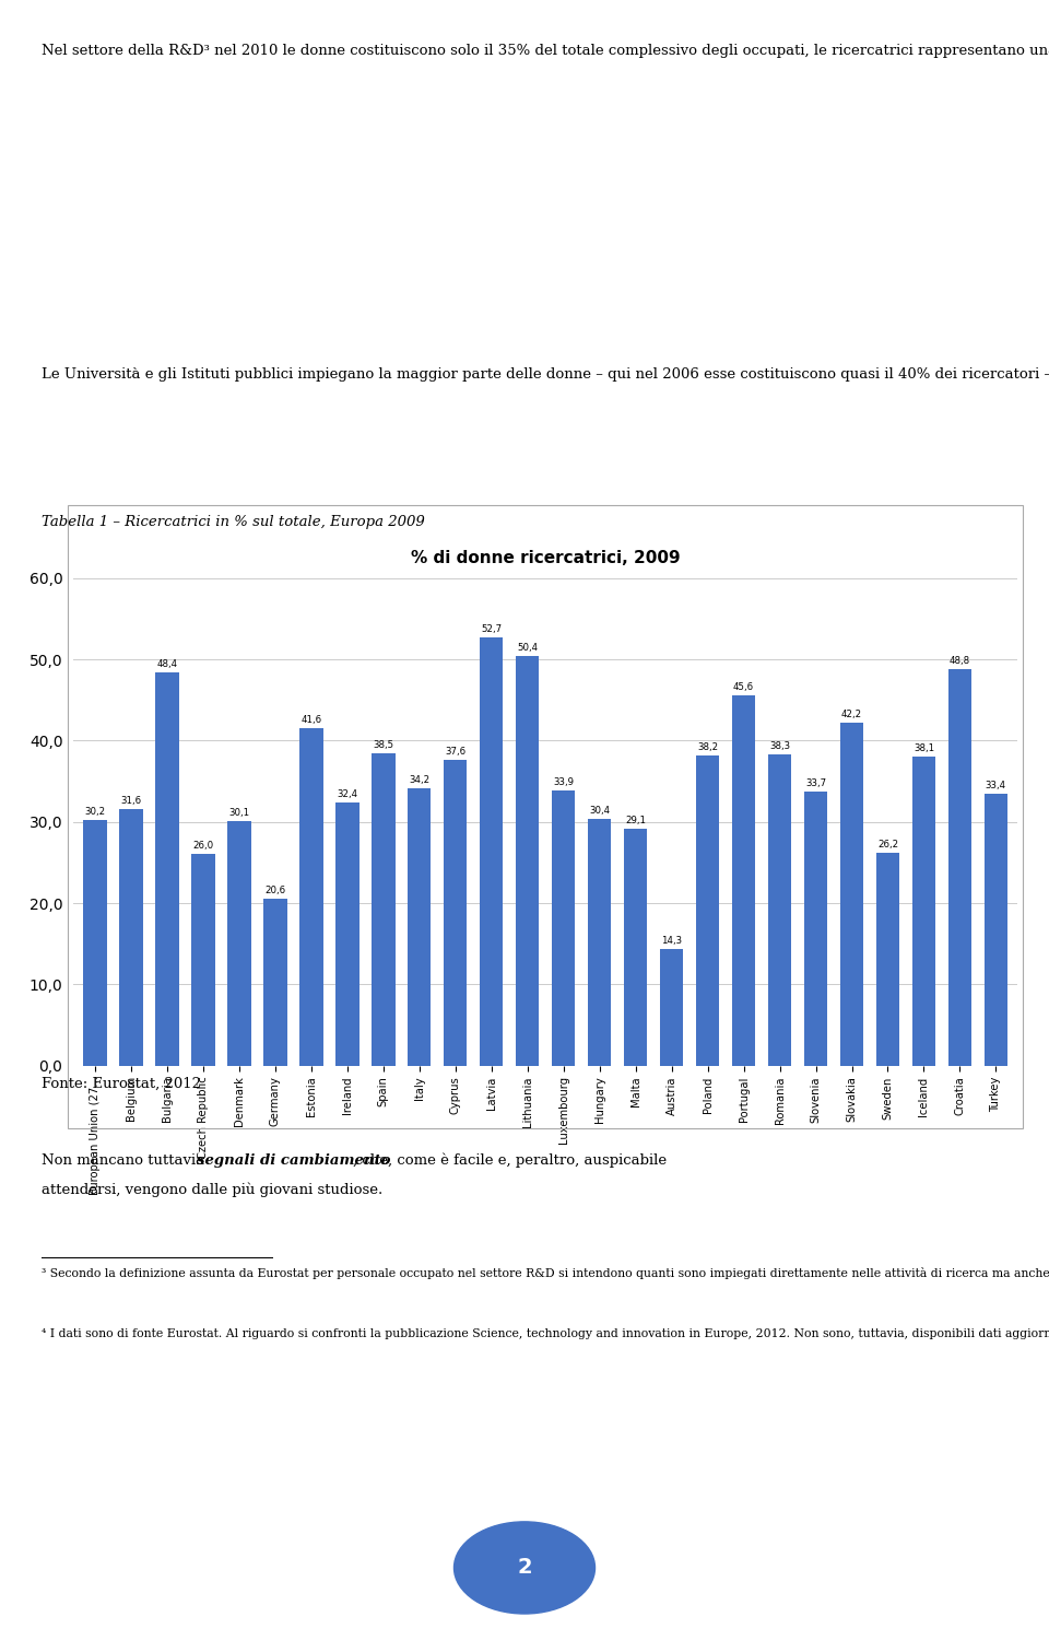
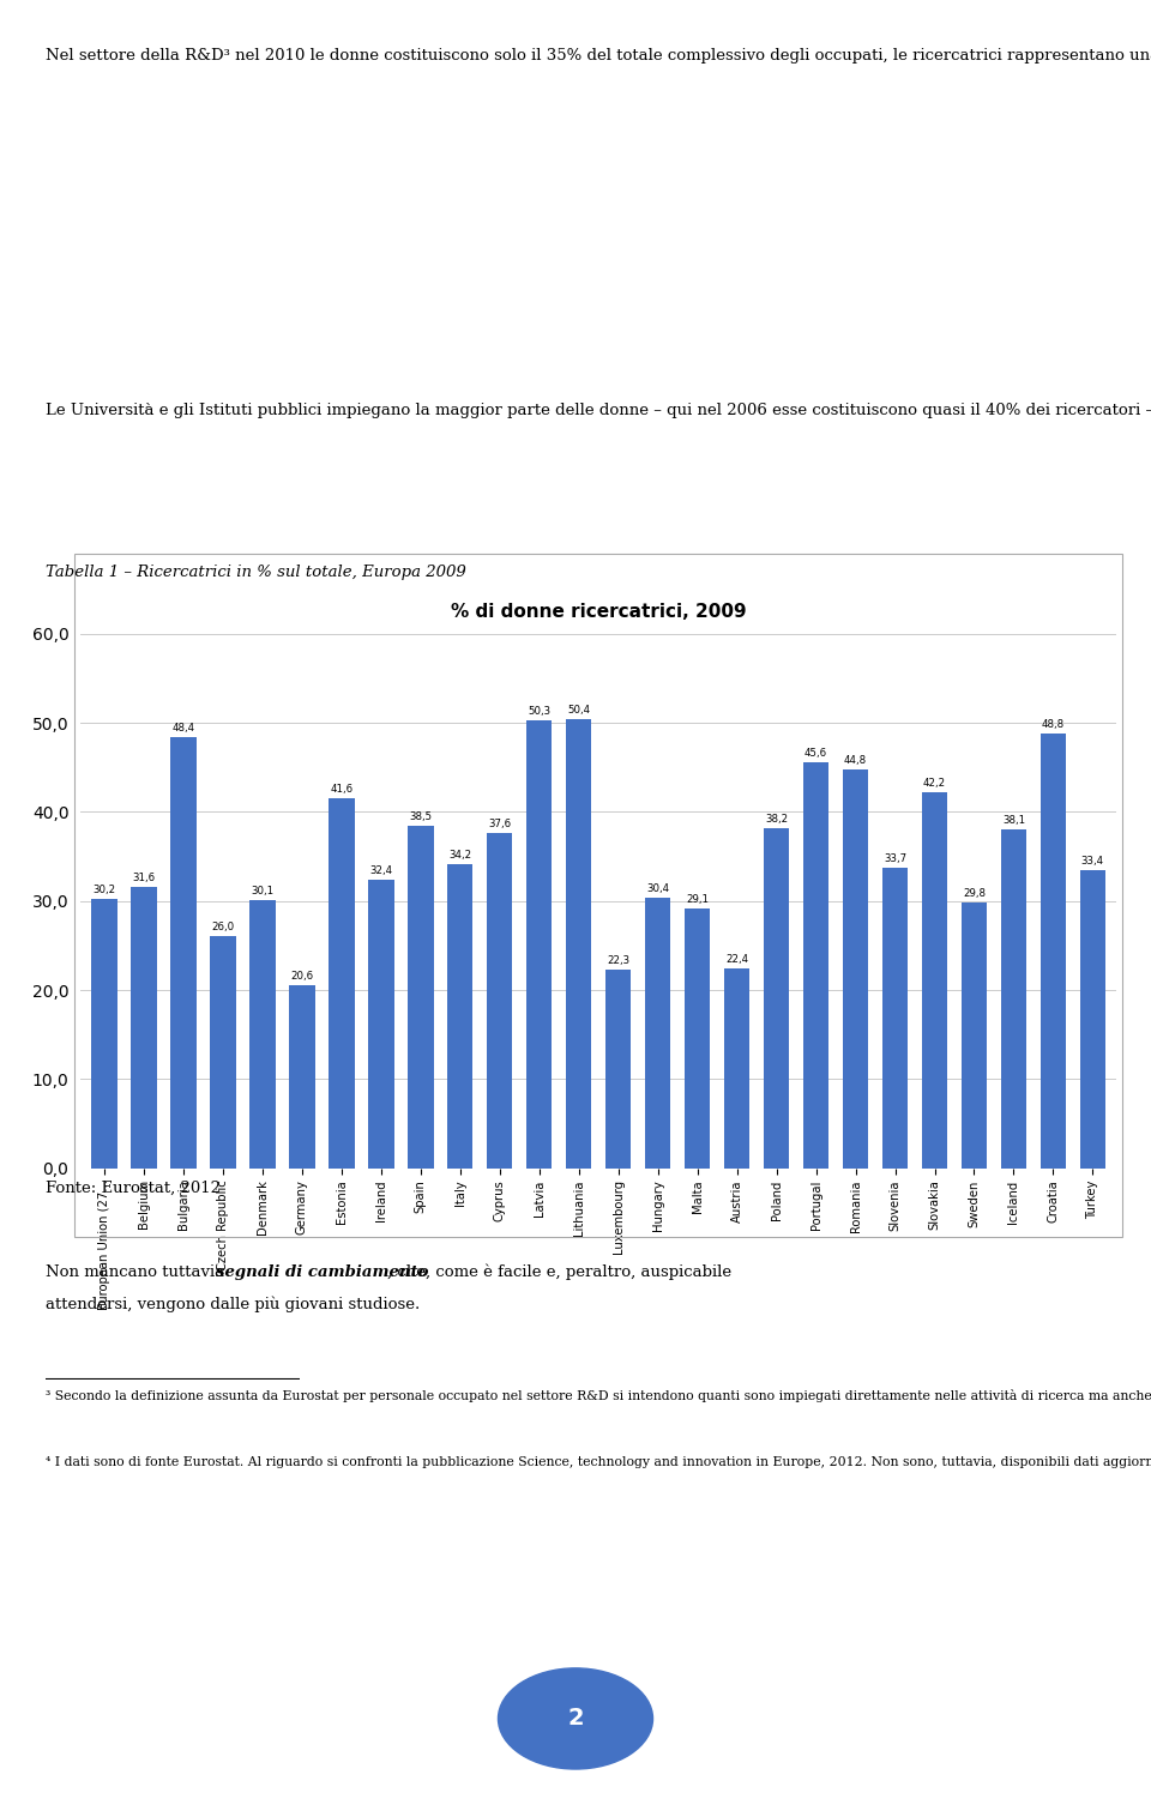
Latvia: 52,7 -> 50,3
Luxembourg: 33,9 -> 22,3
Austria: 14,3 -> 22,4
Romania: 38,3 -> 44,8
Sweden: 26,2 -> 29,8
